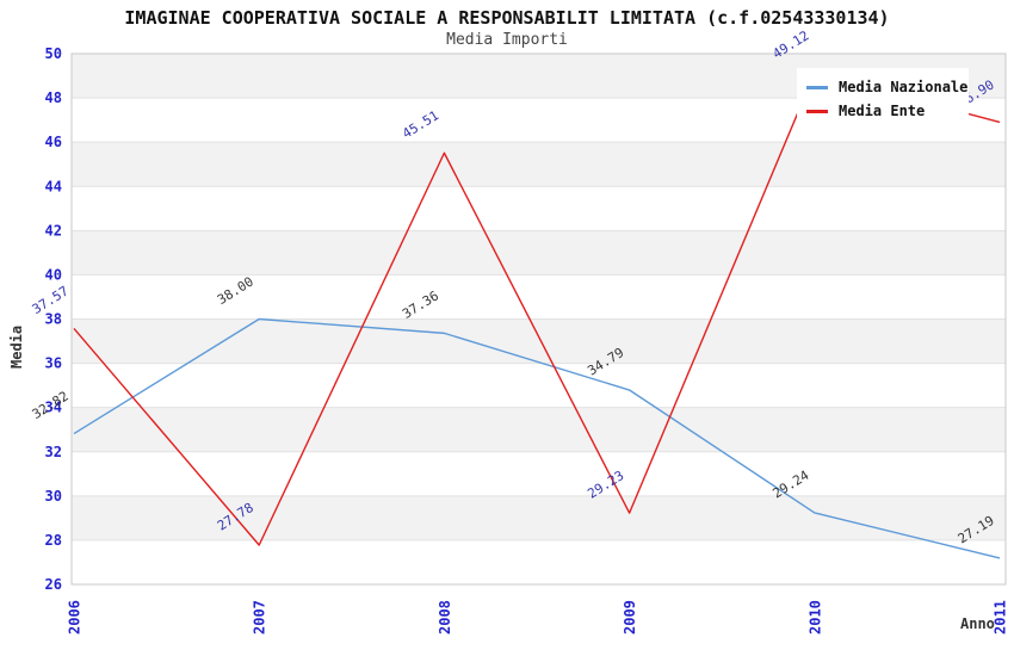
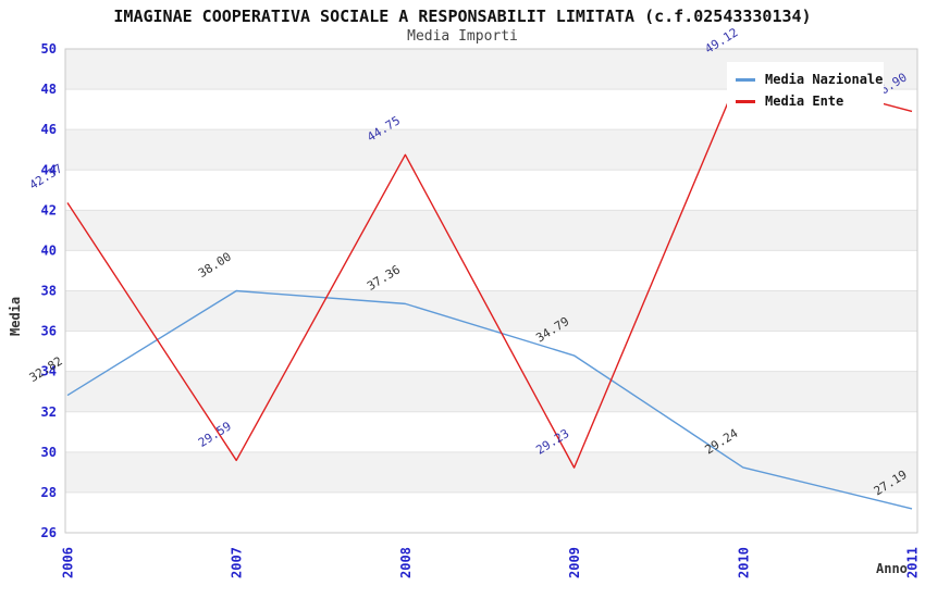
Media Ente/2006: 37.57 -> 42.37
Media Ente/2007: 27.78 -> 29.59
Media Ente/2008: 45.51 -> 44.75
